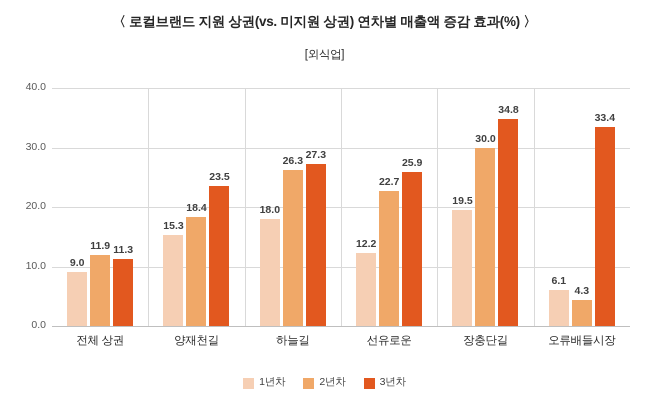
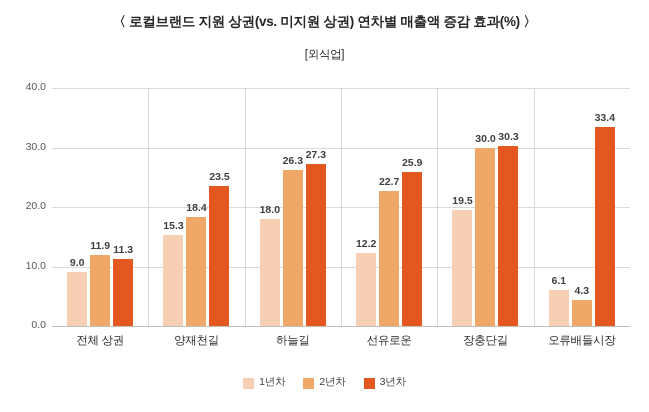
3년차/장충단길: 34.8 -> 30.3
